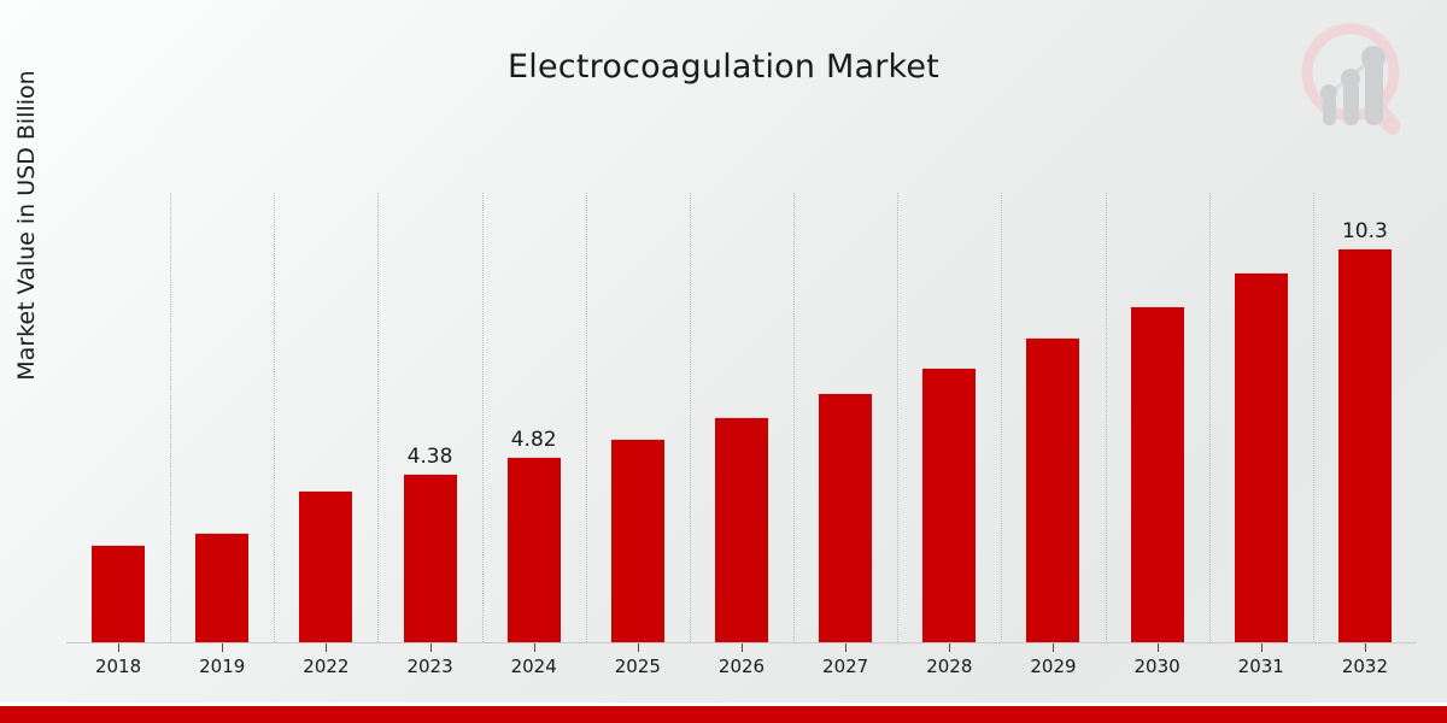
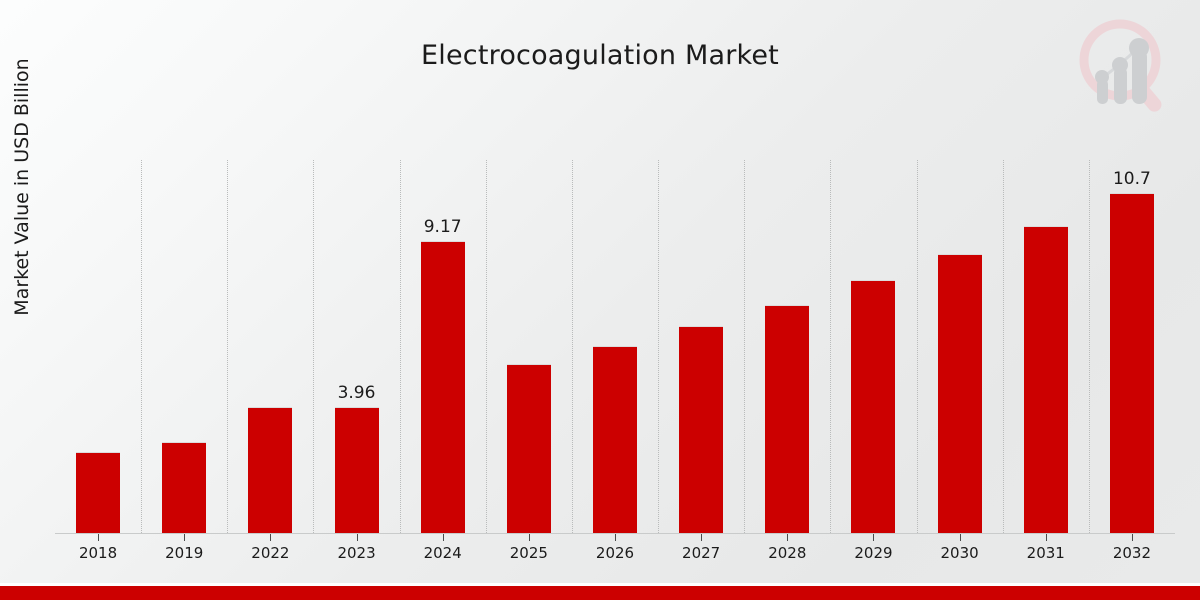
2023: 4.38 -> 3.96
2024: 4.82 -> 9.17
2032: 10.3 -> 10.7
